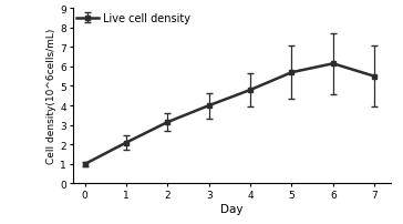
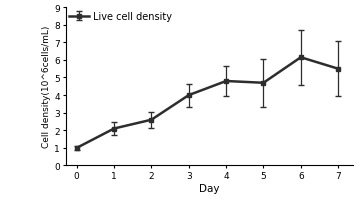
2: 3.1 -> 2.6
5: 5.7 -> 4.7
